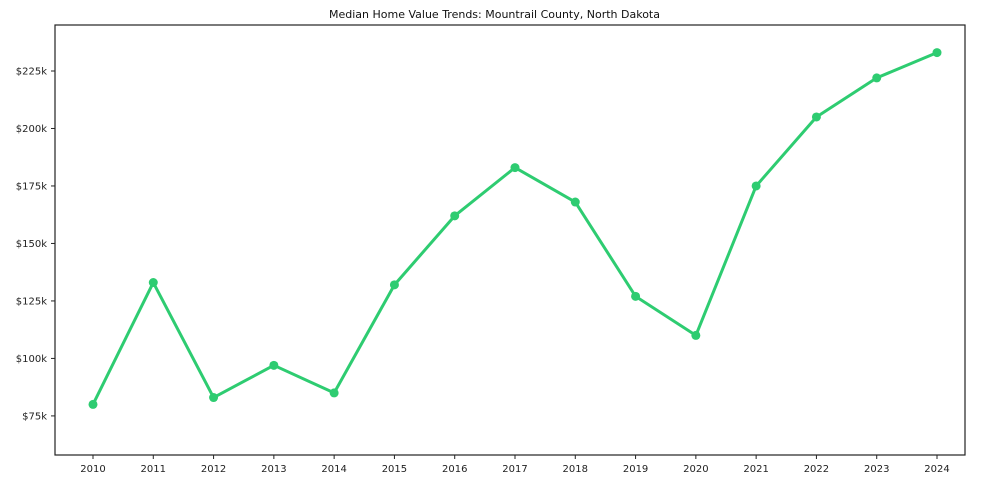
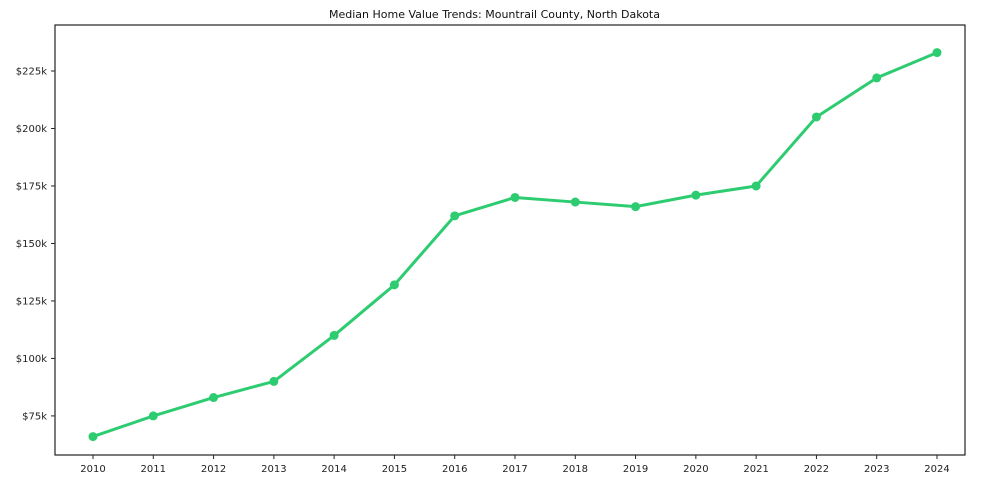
2010: $80k -> $66k
2011: $133k -> $75k
2013: $97k -> $90k
2014: $85k -> $110k
2017: $183k -> $170k
2019: $127k -> $166k
2020: $110k -> $171k
